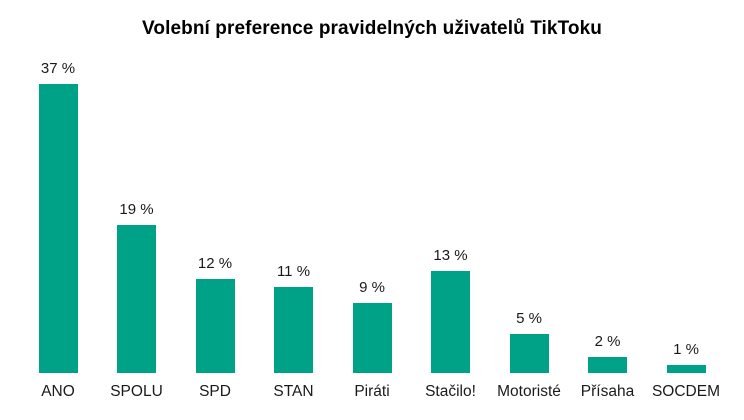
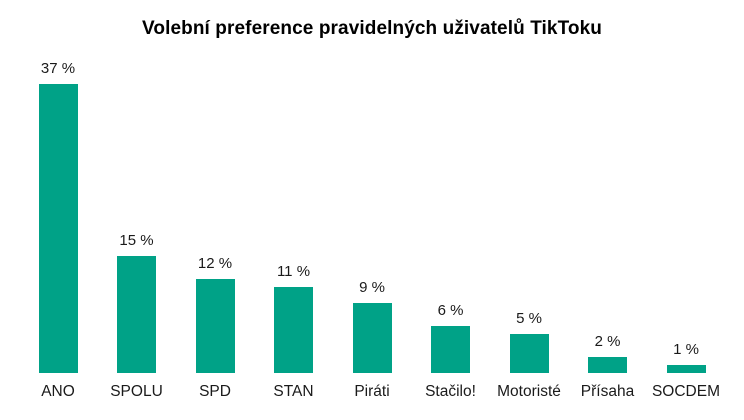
SPOLU: 19 -> 15
Stačilo!: 13 -> 6
